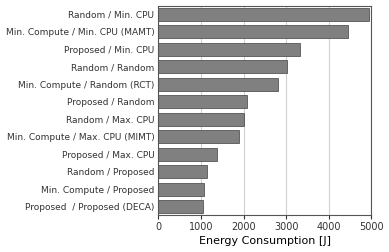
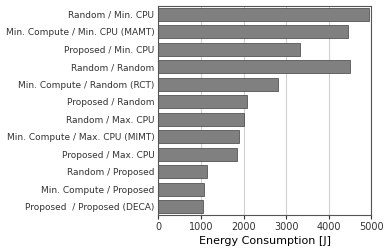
Random / Random: 3020 -> 4500
Proposed / Max. CPU: 1380 -> 1850
